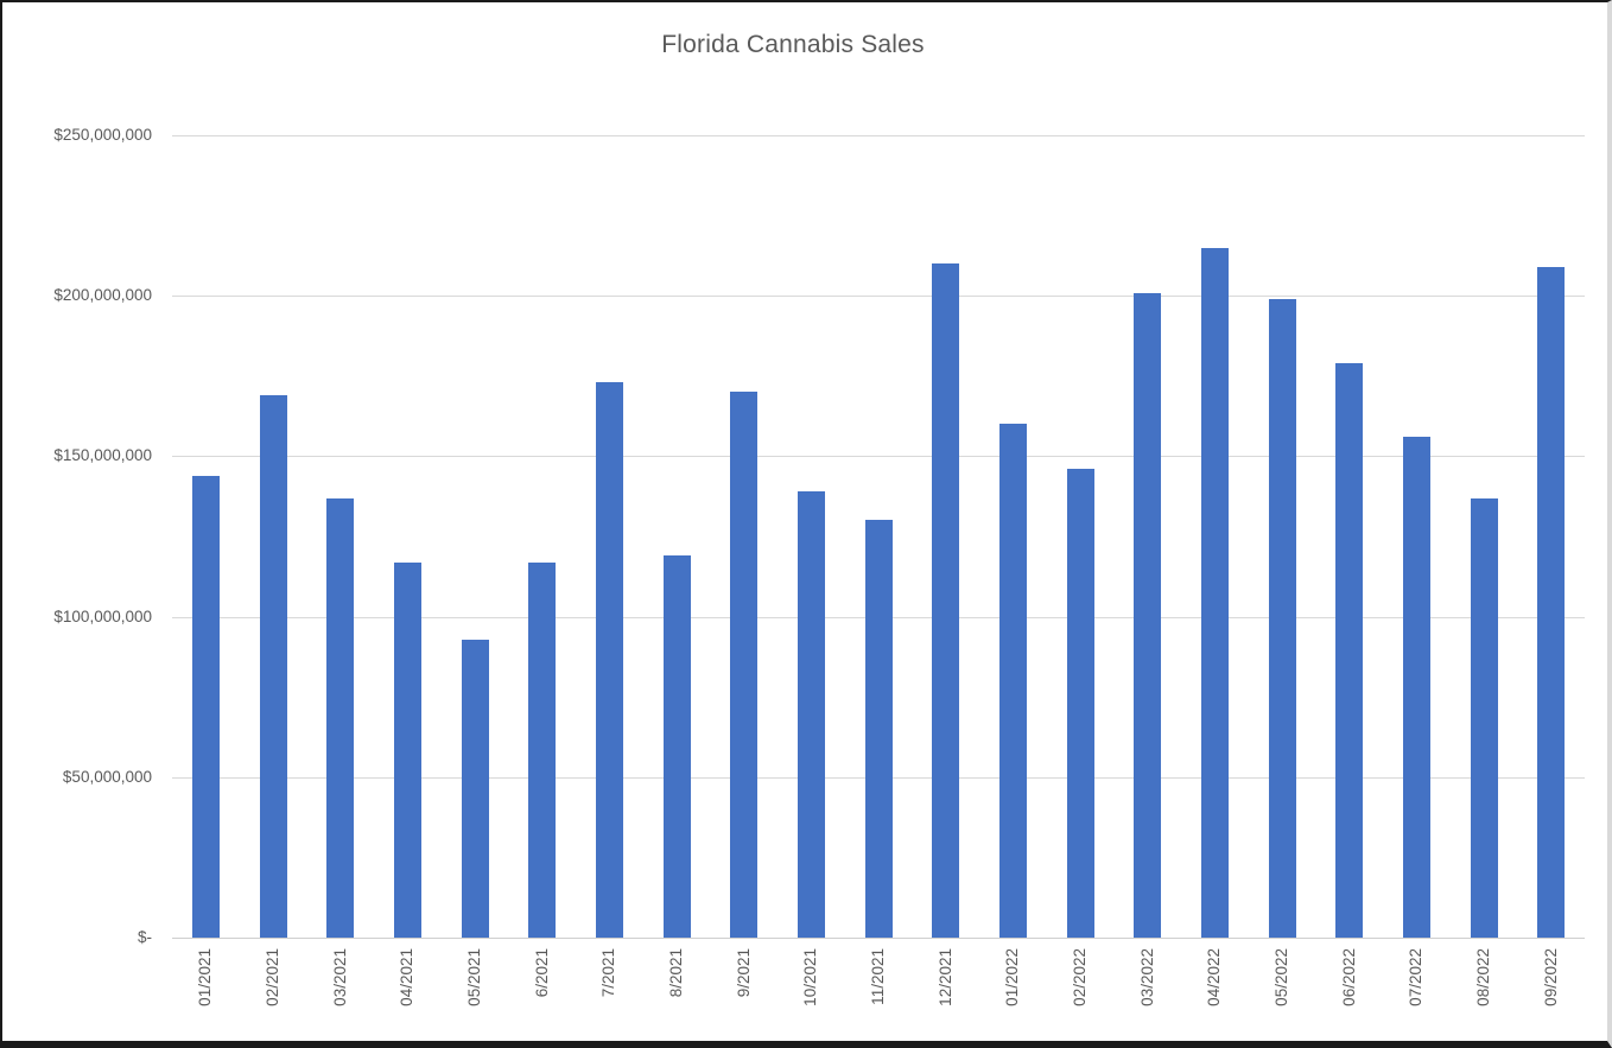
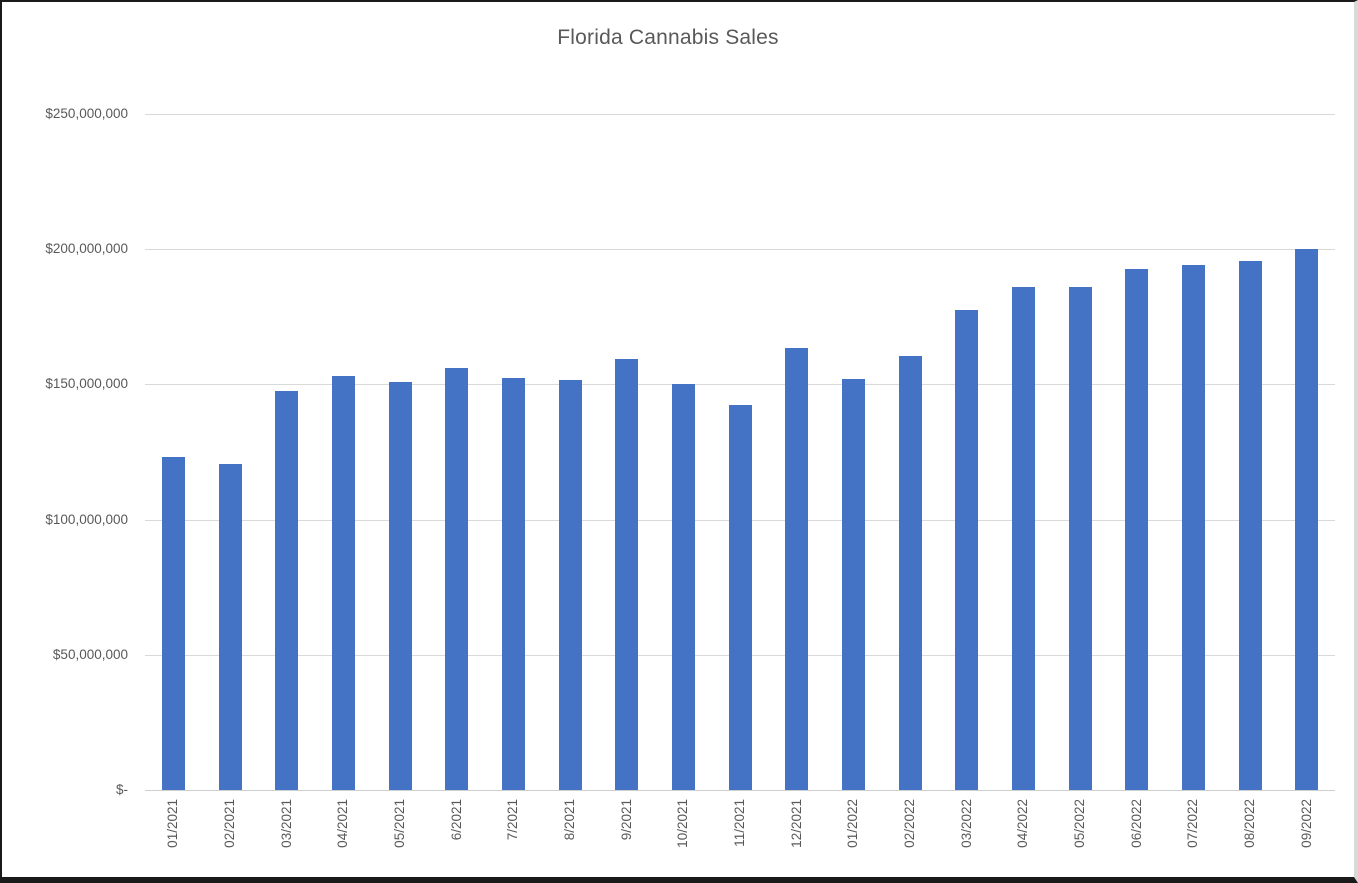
01/2021: $144000000 -> $123000000
02/2021: $169000000 -> $120000000
03/2021: $137000000 -> $148000000
04/2021: $117000000 -> $153000000
05/2021: $93000000 -> $151000000
6/2021: $117000000 -> $156000000
7/2021: $173000000 -> $152000000
8/2021: $119000000 -> $152000000
9/2021: $170000000 -> $160000000
10/2021: $139000000 -> $150000000
11/2021: $130000000 -> $142000000
12/2021: $210000000 -> $164000000
01/2022: $160000000 -> $152000000
02/2022: $146000000 -> $160000000
03/2022: $201000000 -> $178000000
04/2022: $215000000 -> $186000000
05/2022: $199000000 -> $186000000
06/2022: $179000000 -> $192000000
07/2022: $156000000 -> $194000000
08/2022: $137000000 -> $196000000
09/2022: $209000000 -> $200000000
